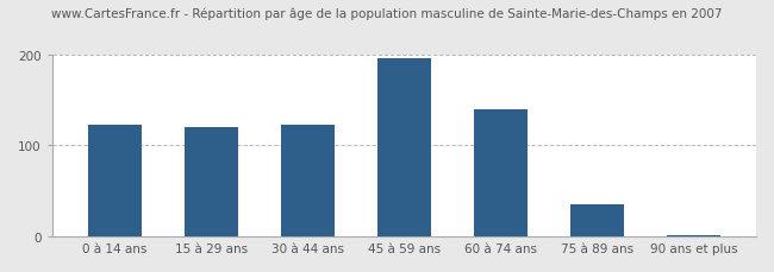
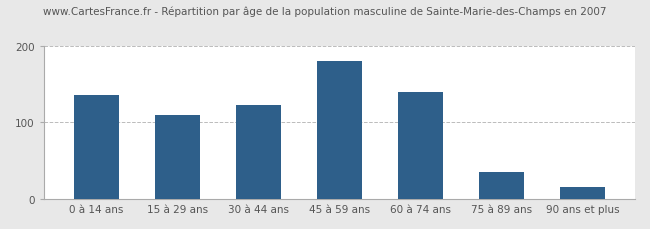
0 à 14 ans: 122 -> 136
15 à 29 ans: 120 -> 110
45 à 59 ans: 196 -> 180
90 ans et plus: 2 -> 16
